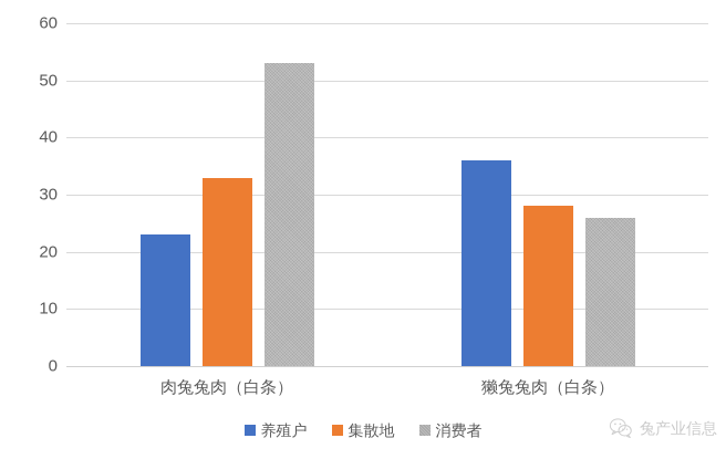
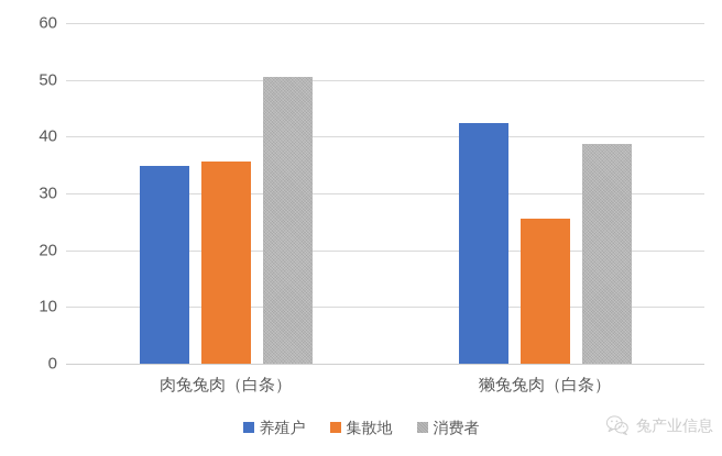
养殖户/肉兔兔肉（白条）: 23 -> 35
集散地/肉兔兔肉（白条）: 33 -> 36
消费者/肉兔兔肉（白条）: 53 -> 51
养殖户/獭兔兔肉（白条）: 36 -> 42
集散地/獭兔兔肉（白条）: 28 -> 26
消费者/獭兔兔肉（白条）: 26 -> 39
